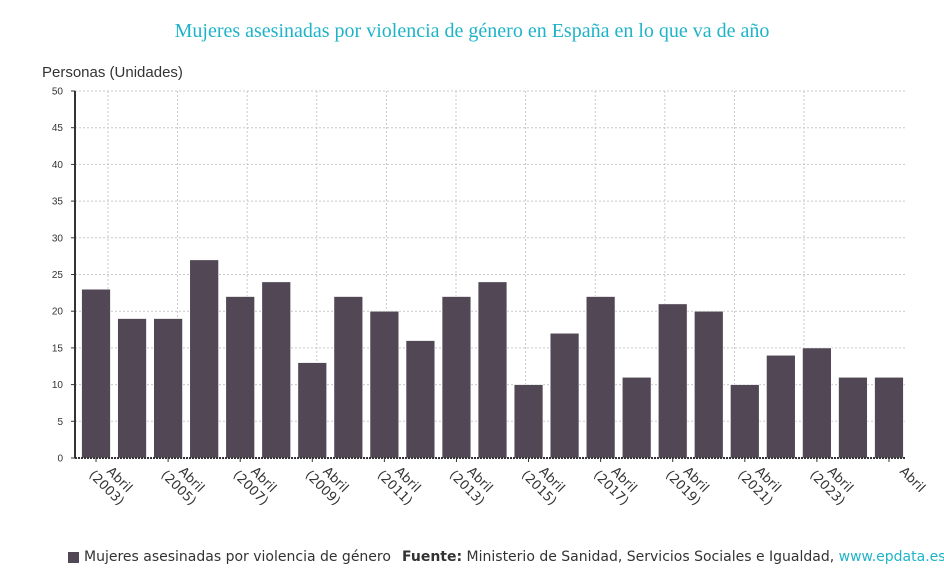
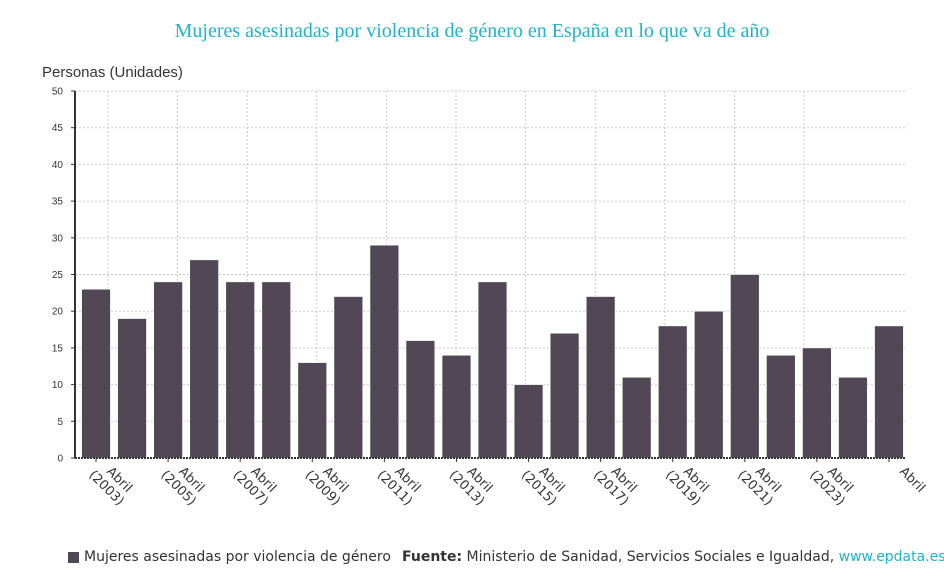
Abril (2005): 19 -> 24
Abril (2007): 22 -> 24
Abril (2011): 20 -> 29
Abril (2013): 22 -> 14
Abril (2019): 21 -> 18
Abril (2021): 10 -> 25
Abril: 11 -> 18
